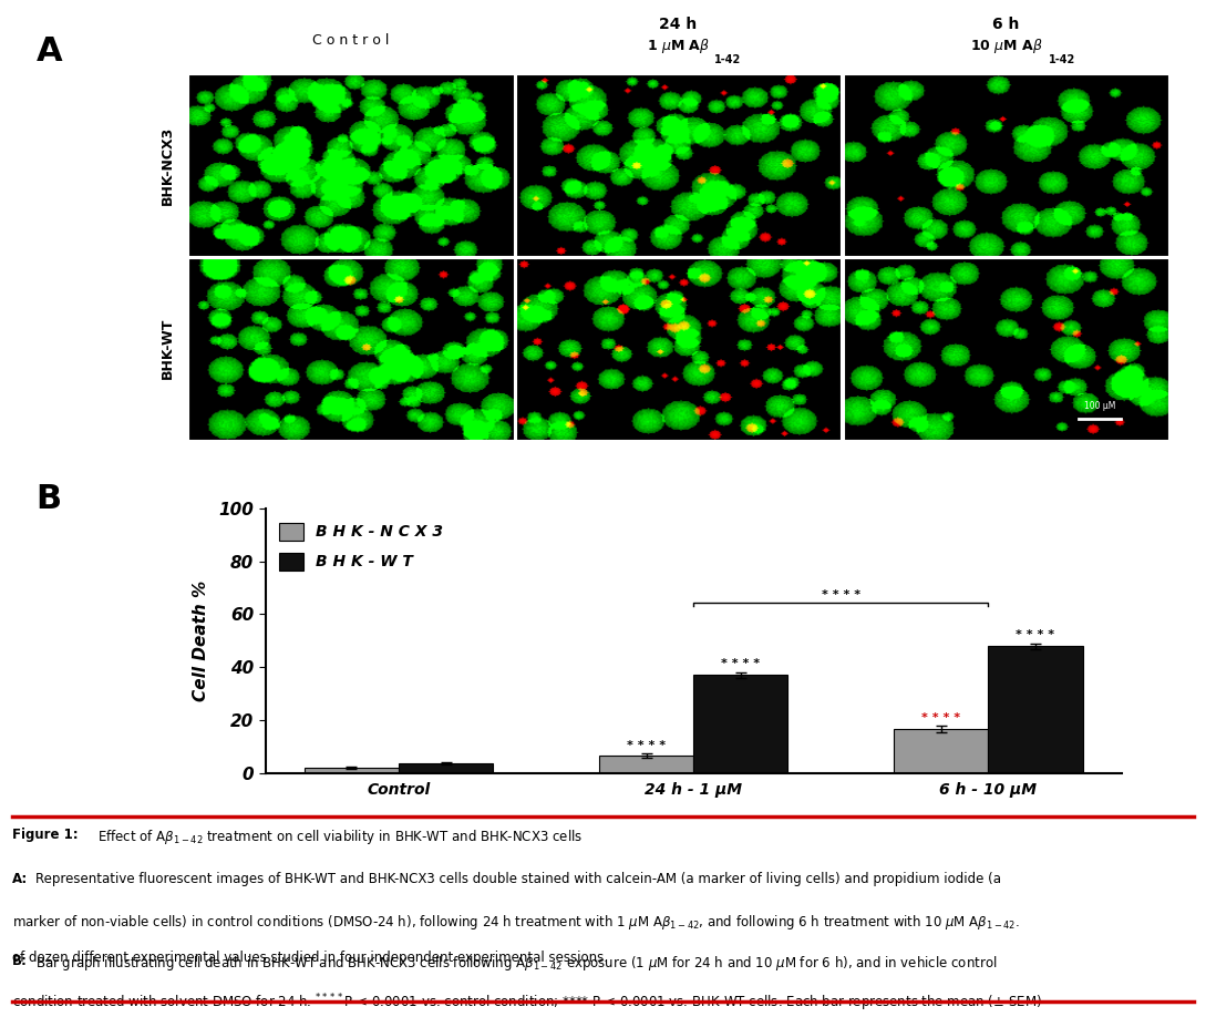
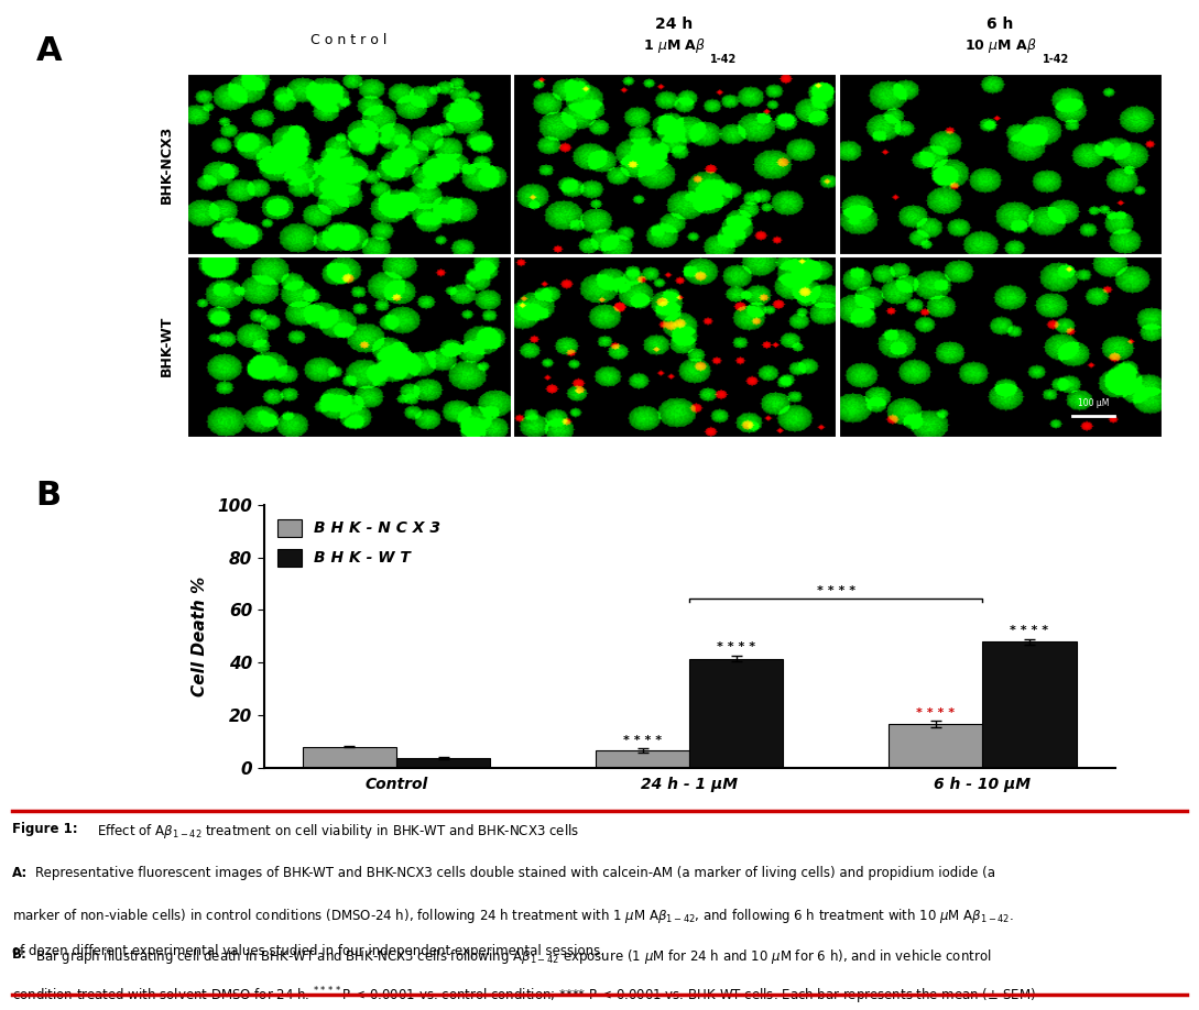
B H K - N C X 3/Control: 2.0 -> 8.0
B H K - W T/24 h - 1 μM: 37.0 -> 41.5
